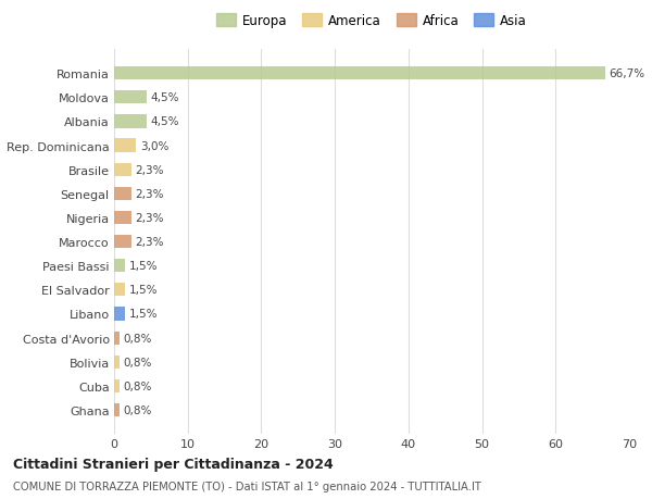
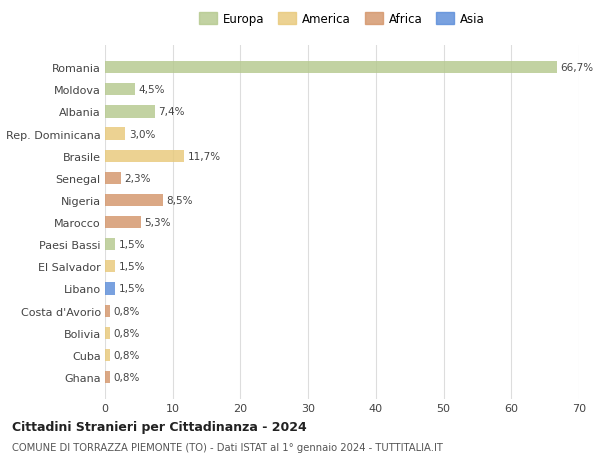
Albania: 4,5% -> 7,4%
Brasile: 2,3% -> 11,7%
Nigeria: 2,3% -> 8,5%
Marocco: 2,3% -> 5,3%
